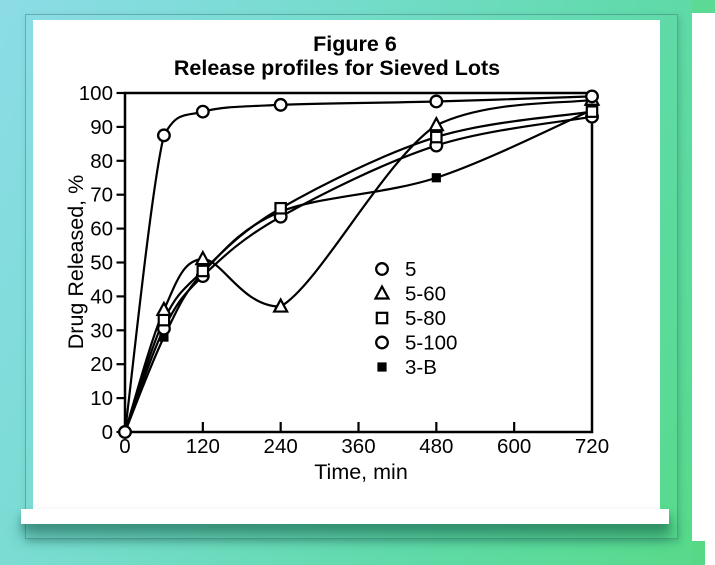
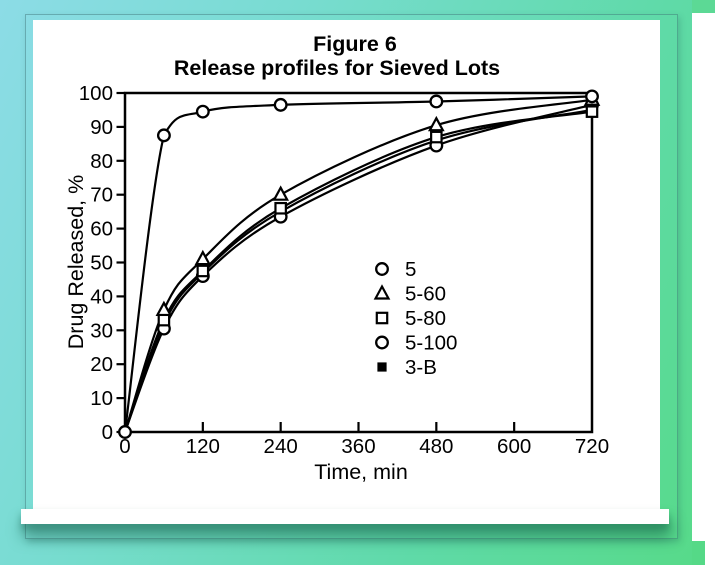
3-B/60: 28 -> 32
5-60/240: 37 -> 70
3-B/480: 75 -> 86
5-100/720: 93 -> 96
